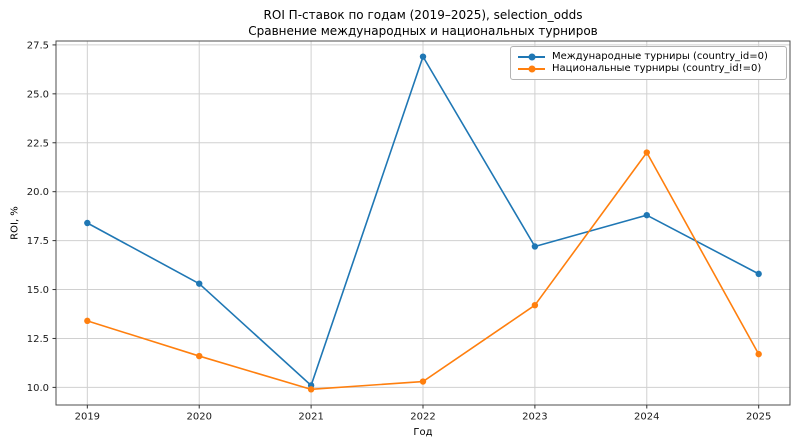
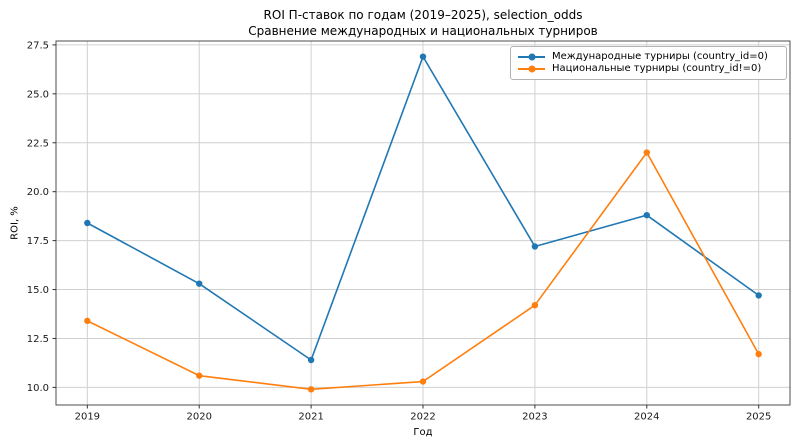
Национальные турниры (country_id!=0)/2020: 11.6 -> 10.6
Международные турниры (country_id=0)/2021: 10.1 -> 11.4
Международные турниры (country_id=0)/2025: 15.8 -> 14.7
